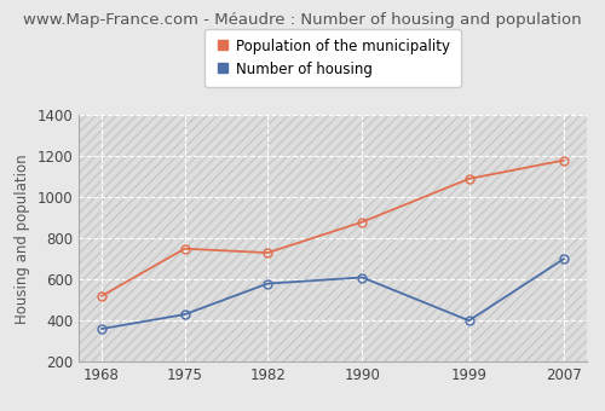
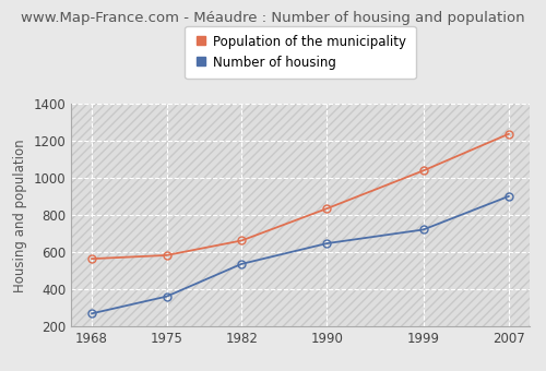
Number of housing/1968: 360 -> 270
Population of the municipality/1968: 520 -> 560
Number of housing/1975: 430 -> 360
Population of the municipality/1975: 750 -> 580
Number of housing/1982: 580 -> 540
Population of the municipality/1982: 730 -> 660
Number of housing/1990: 610 -> 650
Population of the municipality/1990: 880 -> 840
Number of housing/1999: 400 -> 720
Population of the municipality/1999: 1090 -> 1040
Number of housing/2007: 700 -> 900
Population of the municipality/2007: 1180 -> 1240
